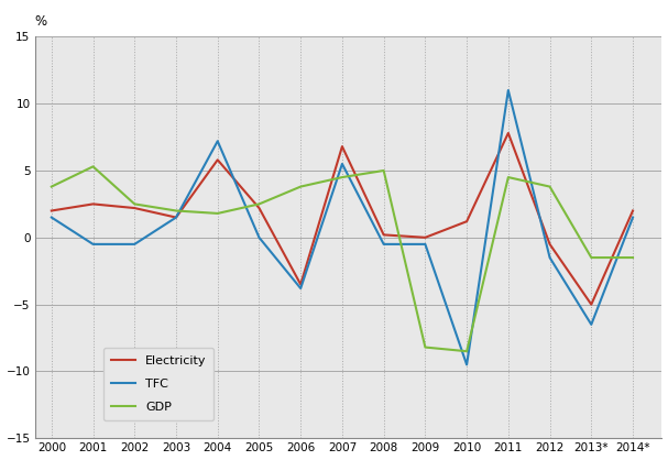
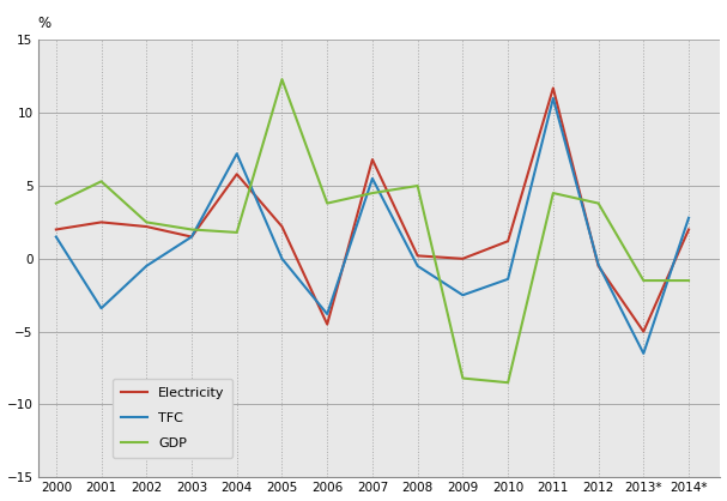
TFC/2001: -0.5 -> -3.4
GDP/2005: 2.5 -> 12.3
Electricity/2006: -3.5 -> -4.5
TFC/2009: -0.5 -> -2.5
TFC/2010: -9.5 -> -1.4
Electricity/2011: 7.8 -> 11.7
TFC/2012: -1.5 -> -0.4
TFC/2014*: 1.5 -> 2.8
